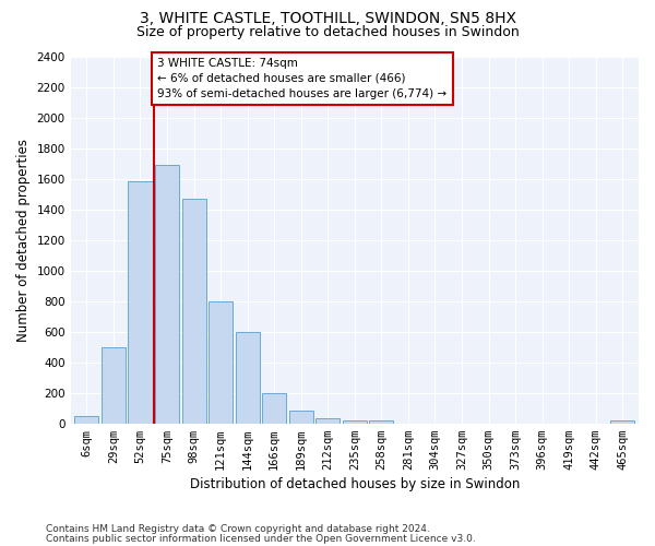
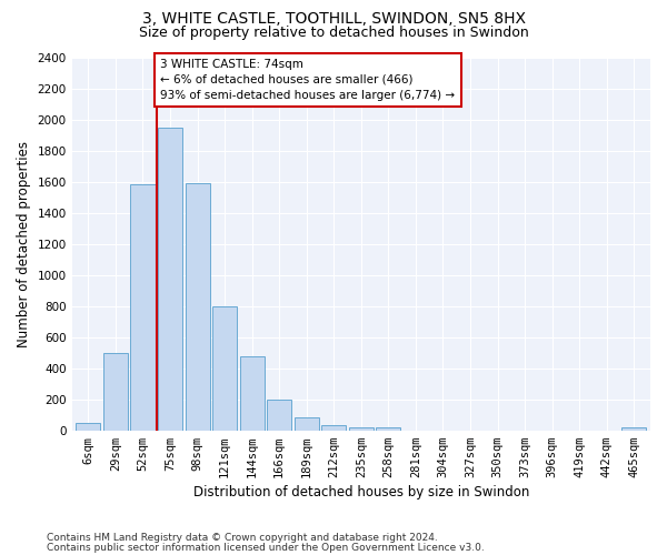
75sqm: 1690 -> 1950
98sqm: 1470 -> 1590
144sqm: 600 -> 480
